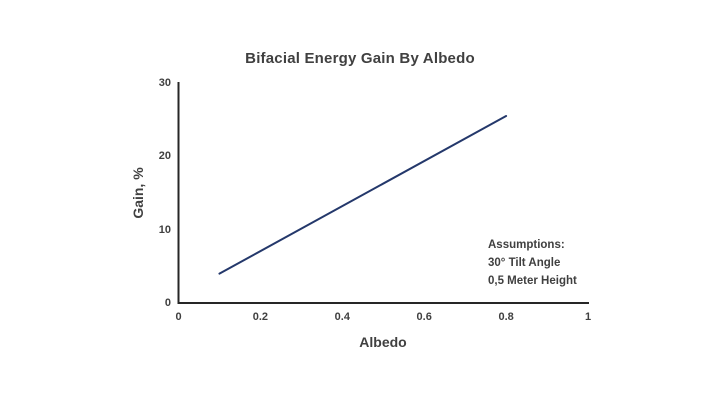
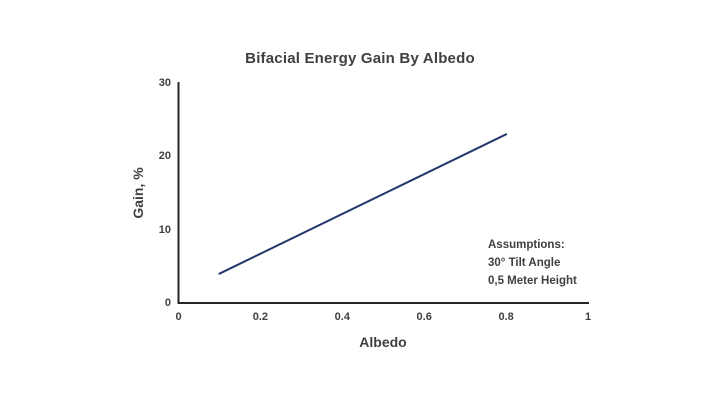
0.8: 26 -> 23
